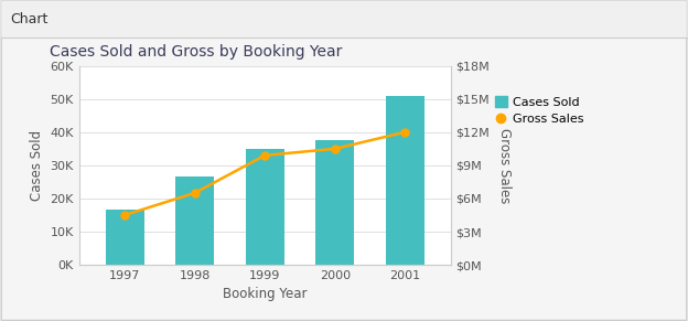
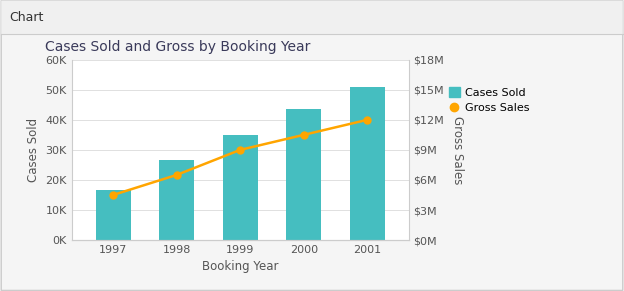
Gross Sales/1999: $9.9M -> $9.0M
Cases Sold/2000: 37.5K -> 43.5K
